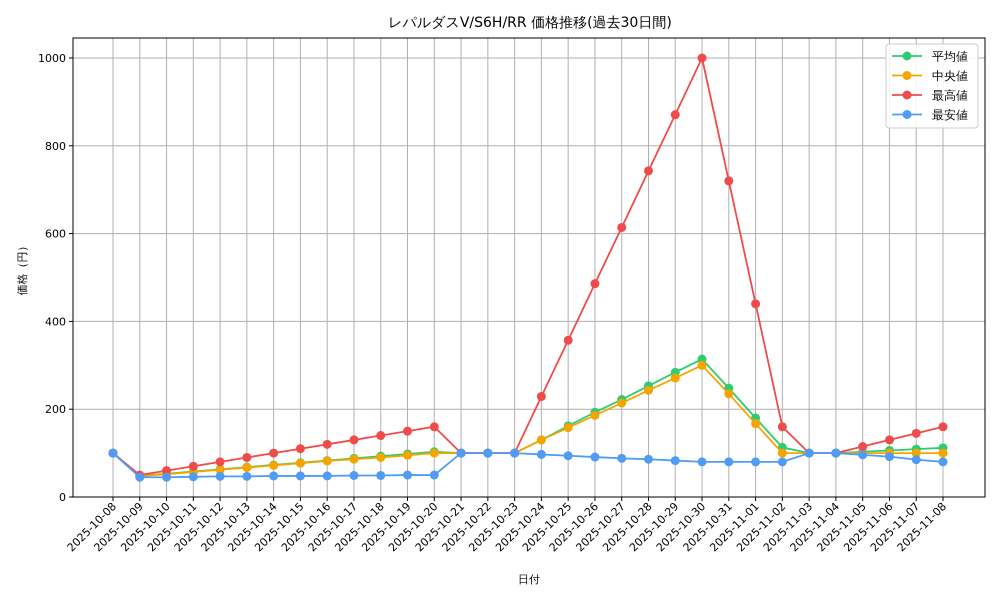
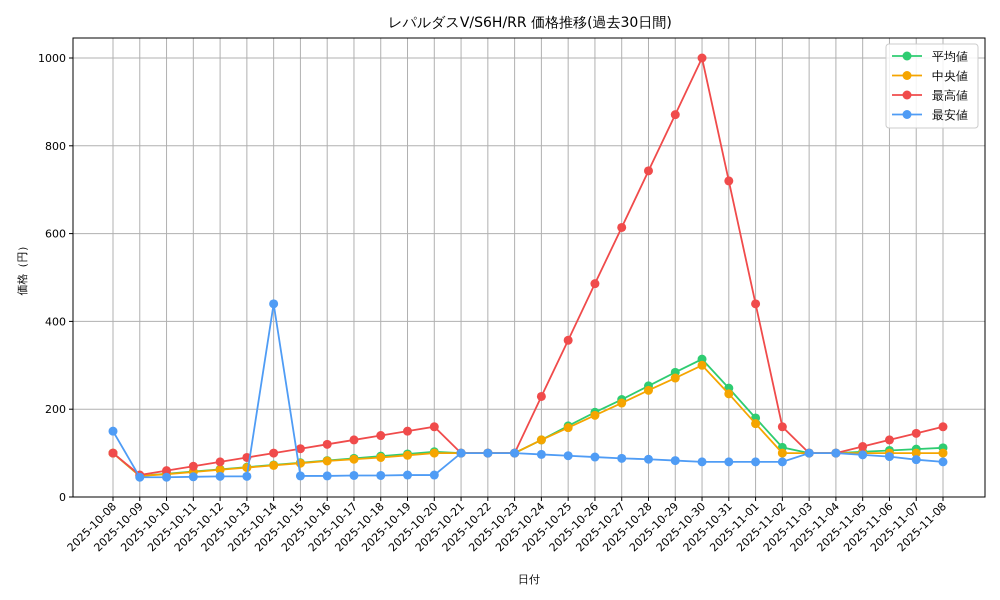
最安値/2025-10-08: 100 -> 150
最安値/2025-10-14: 50 -> 440
